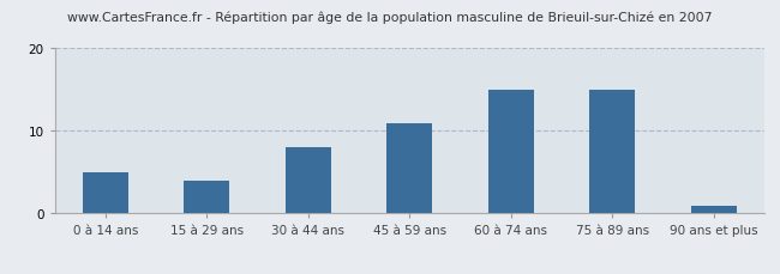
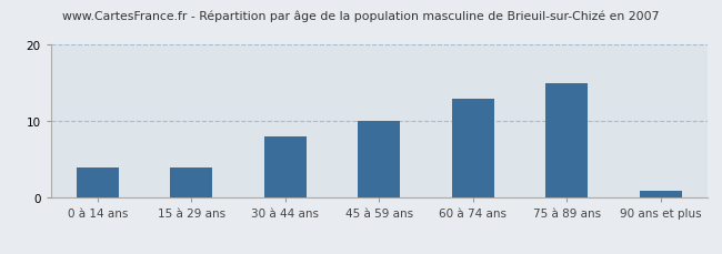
0 à 14 ans: 5 -> 4
45 à 59 ans: 11 -> 10
60 à 74 ans: 15 -> 13
